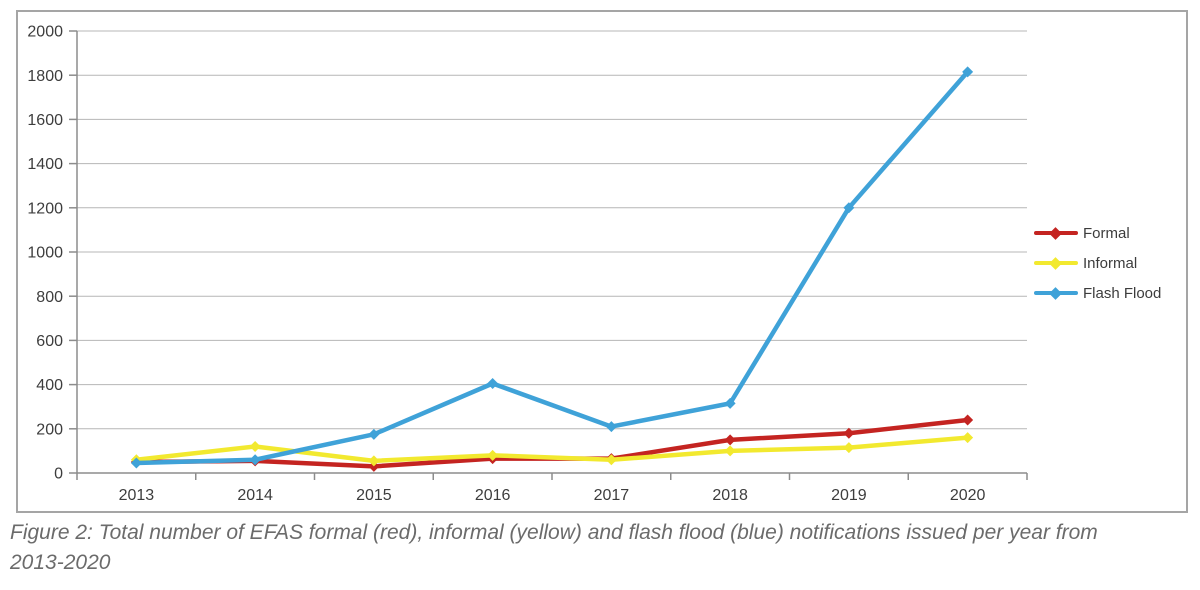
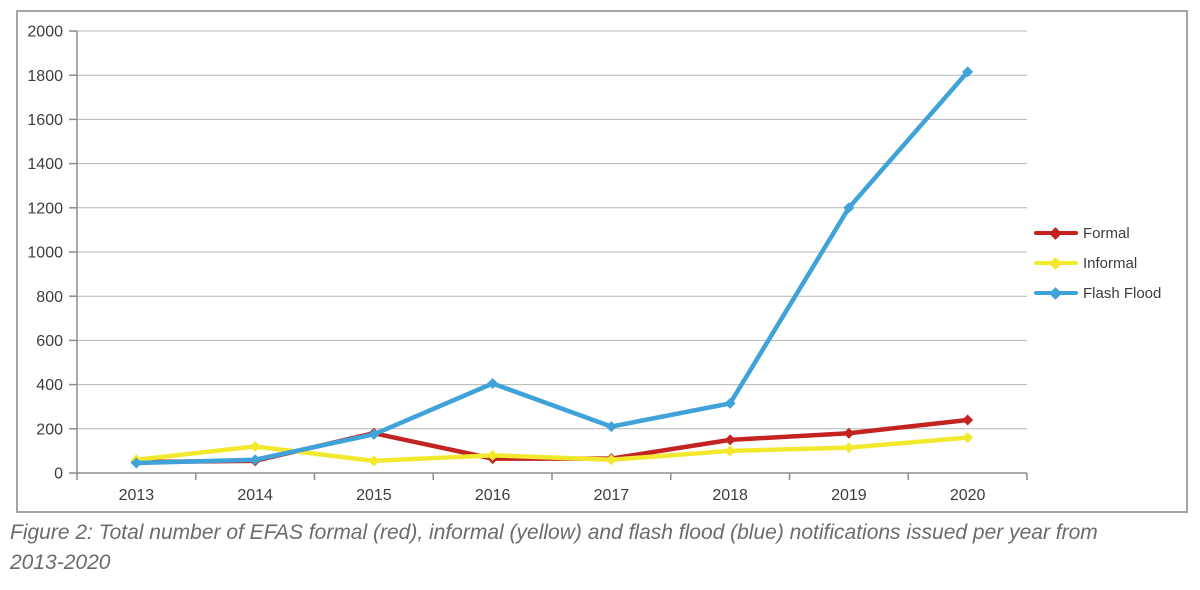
Formal/2015: 30 -> 180
